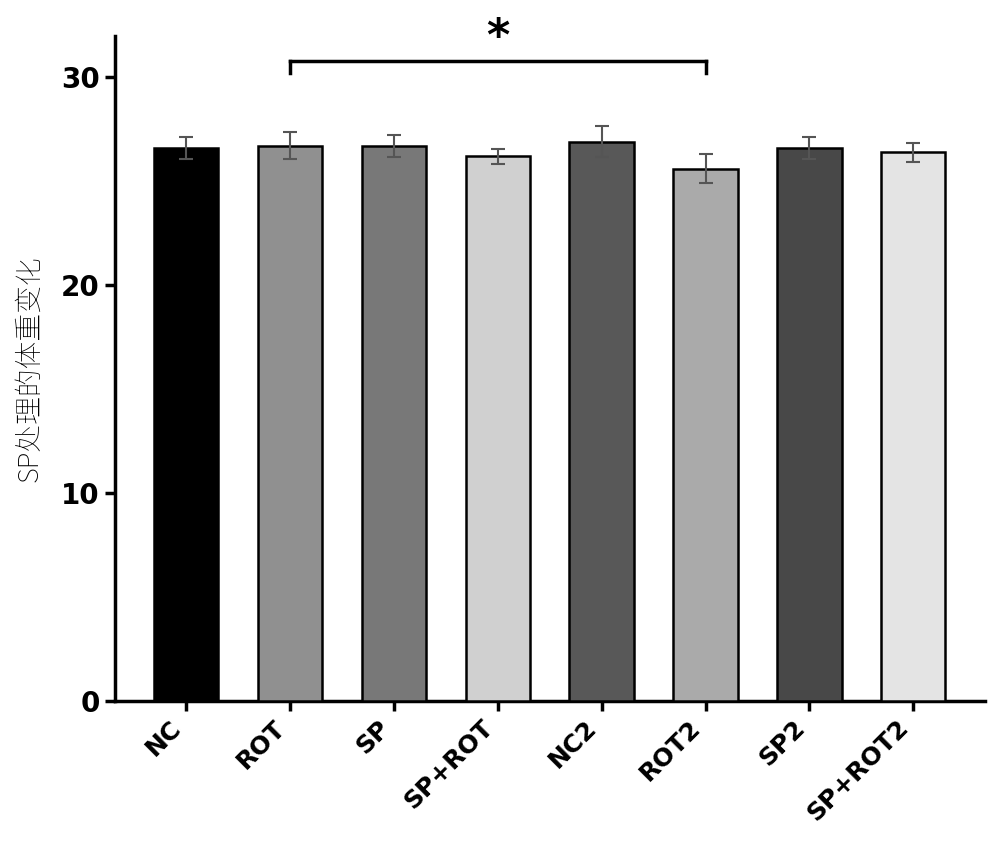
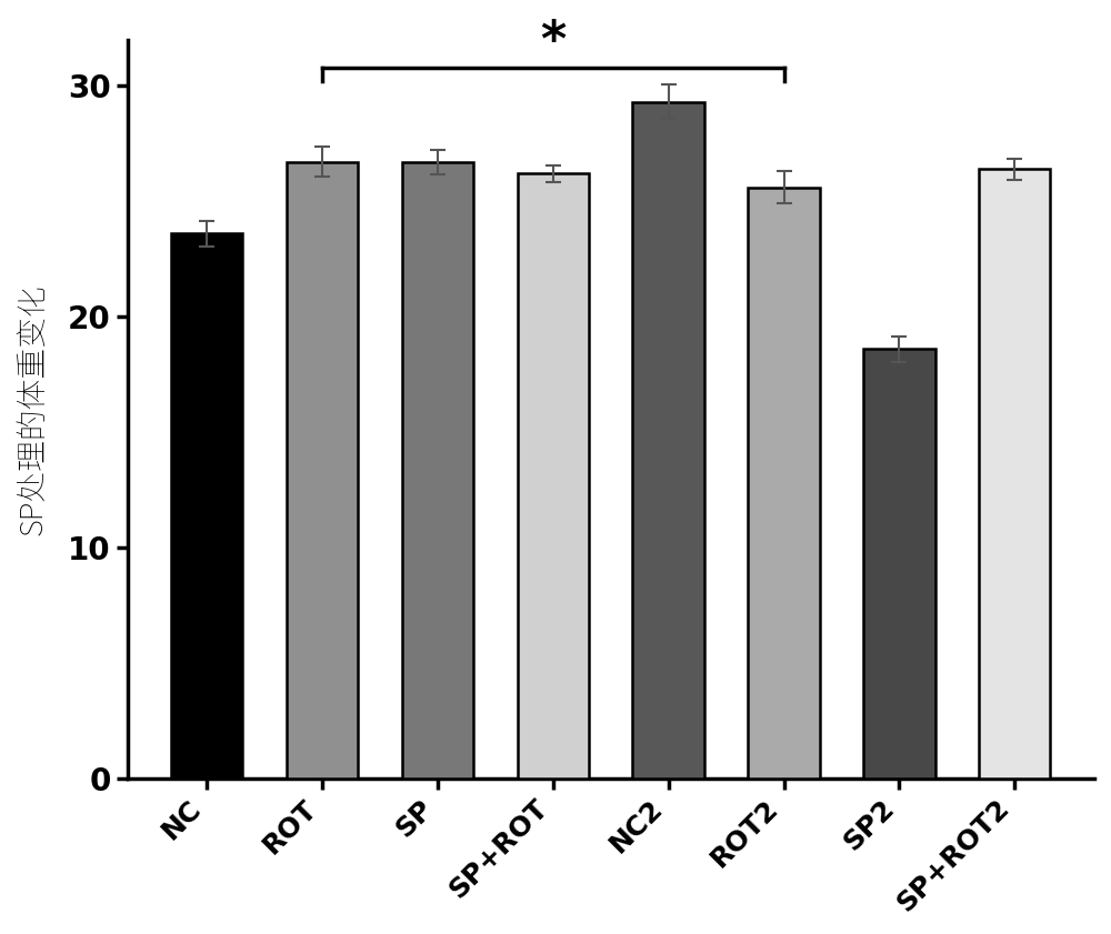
NC: 26.6 -> 23.6
NC2: 26.9 -> 29.3
SP2: 26.6 -> 18.6
